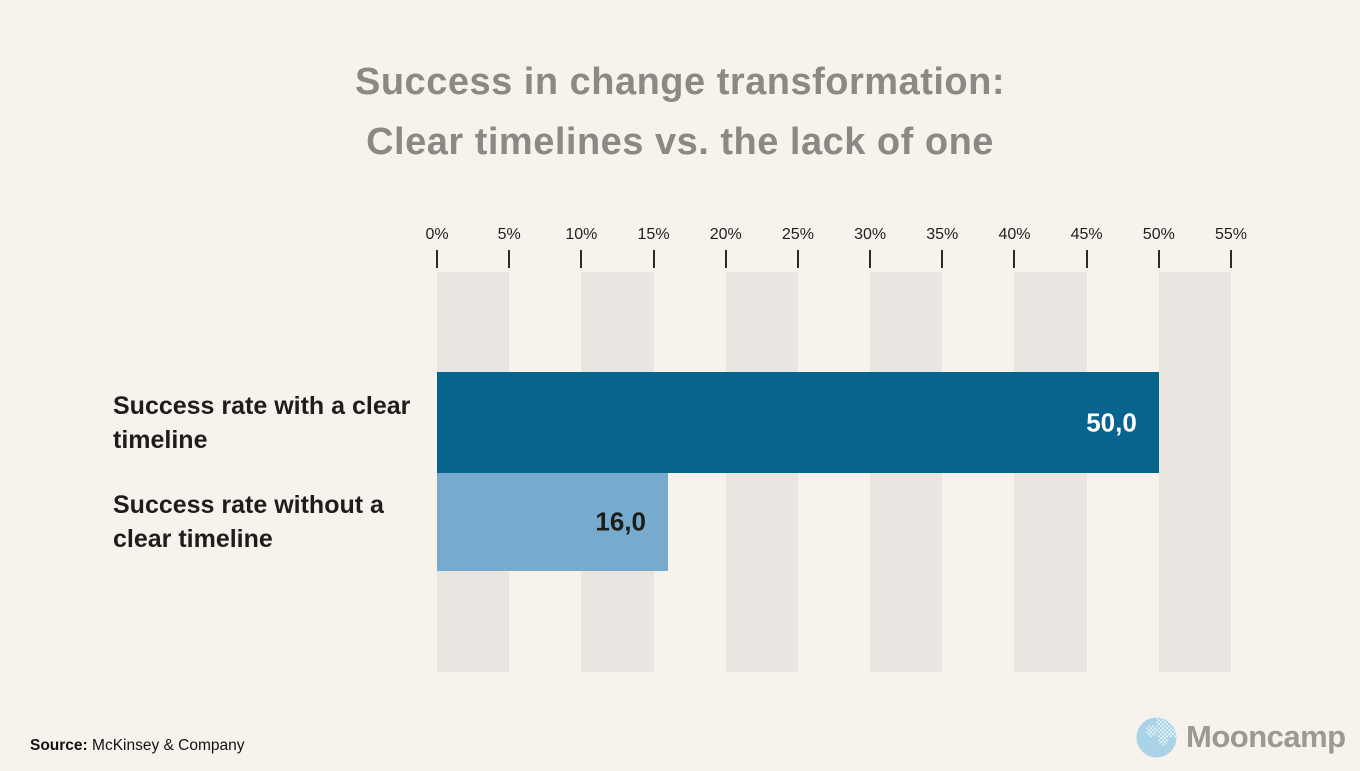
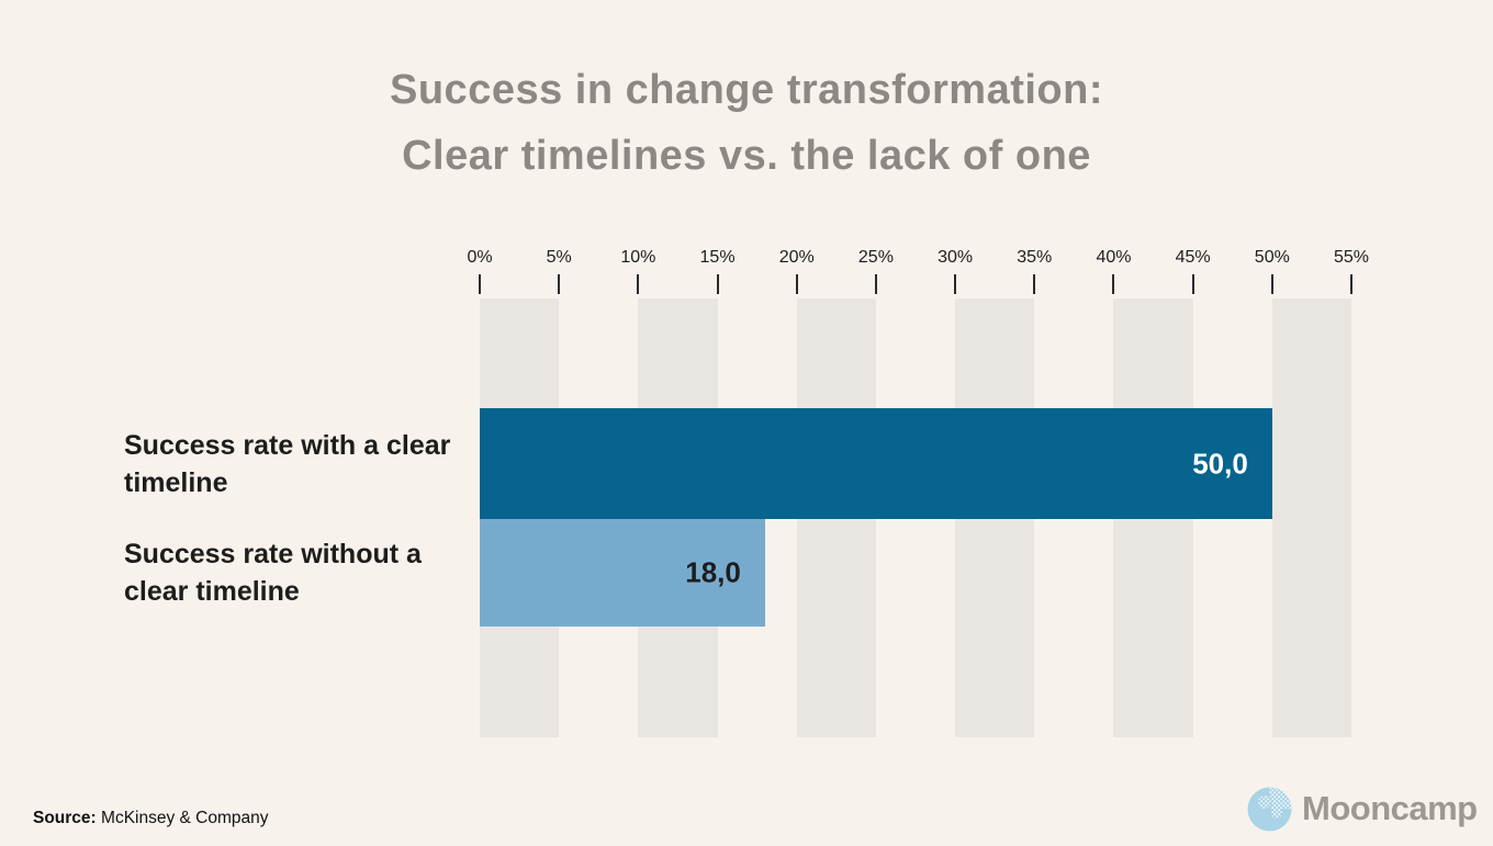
Success rate without a clear timeline: 16,0 -> 18,0
